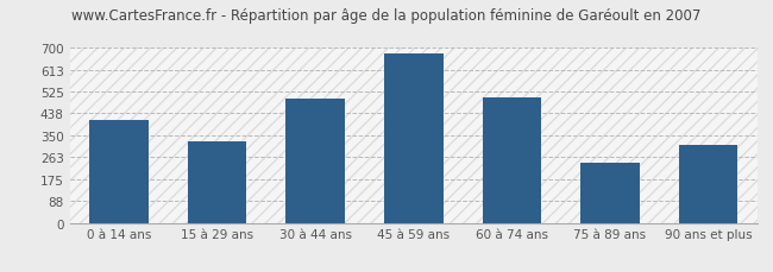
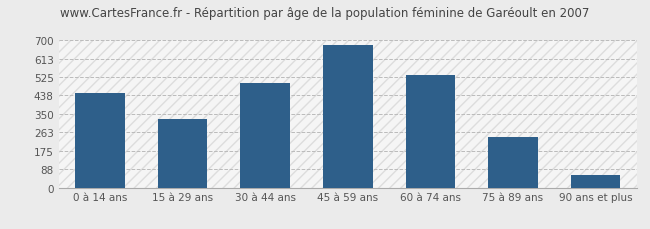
0 à 14 ans: 410 -> 450
60 à 74 ans: 500 -> 537
90 ans et plus: 310 -> 58
